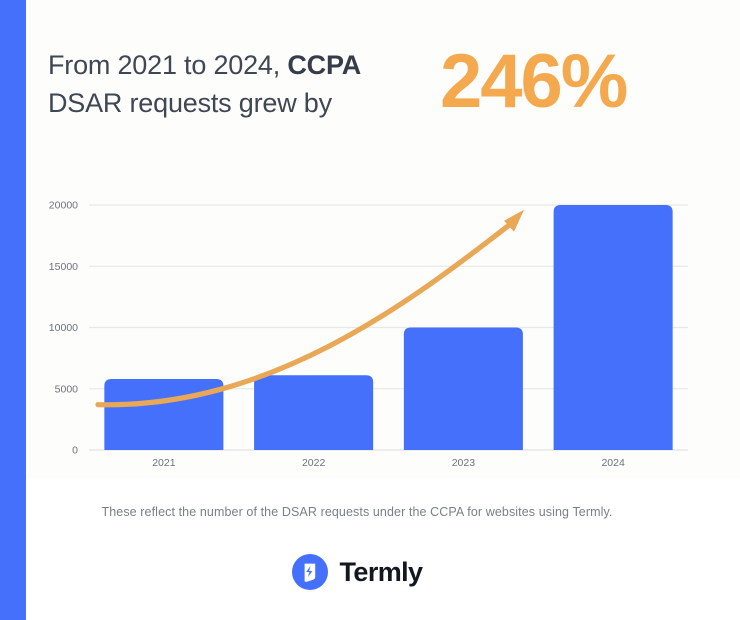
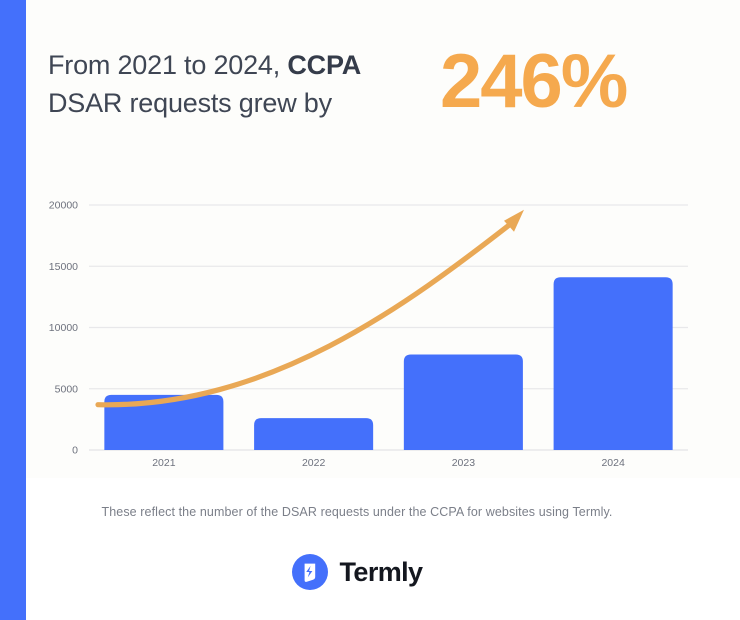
2021: 5800 -> 4500
2022: 6100 -> 2600
2023: 10000 -> 7800
2024: 20000 -> 14100
